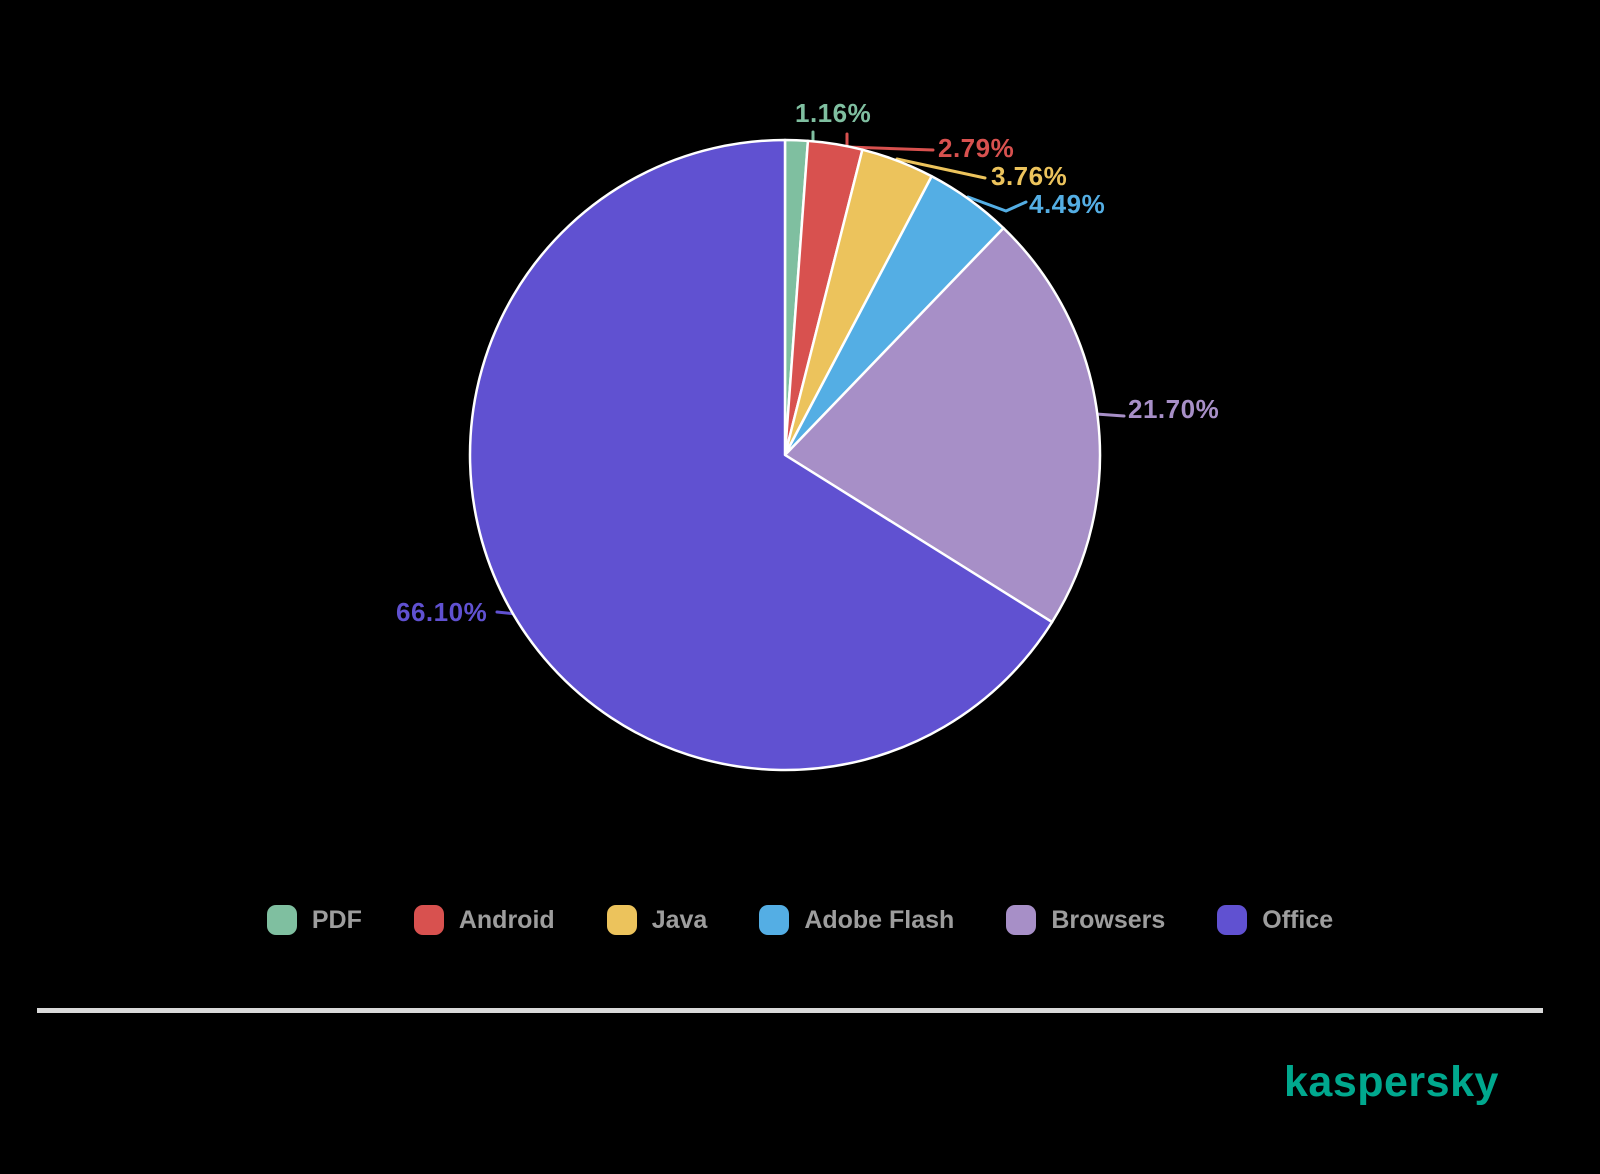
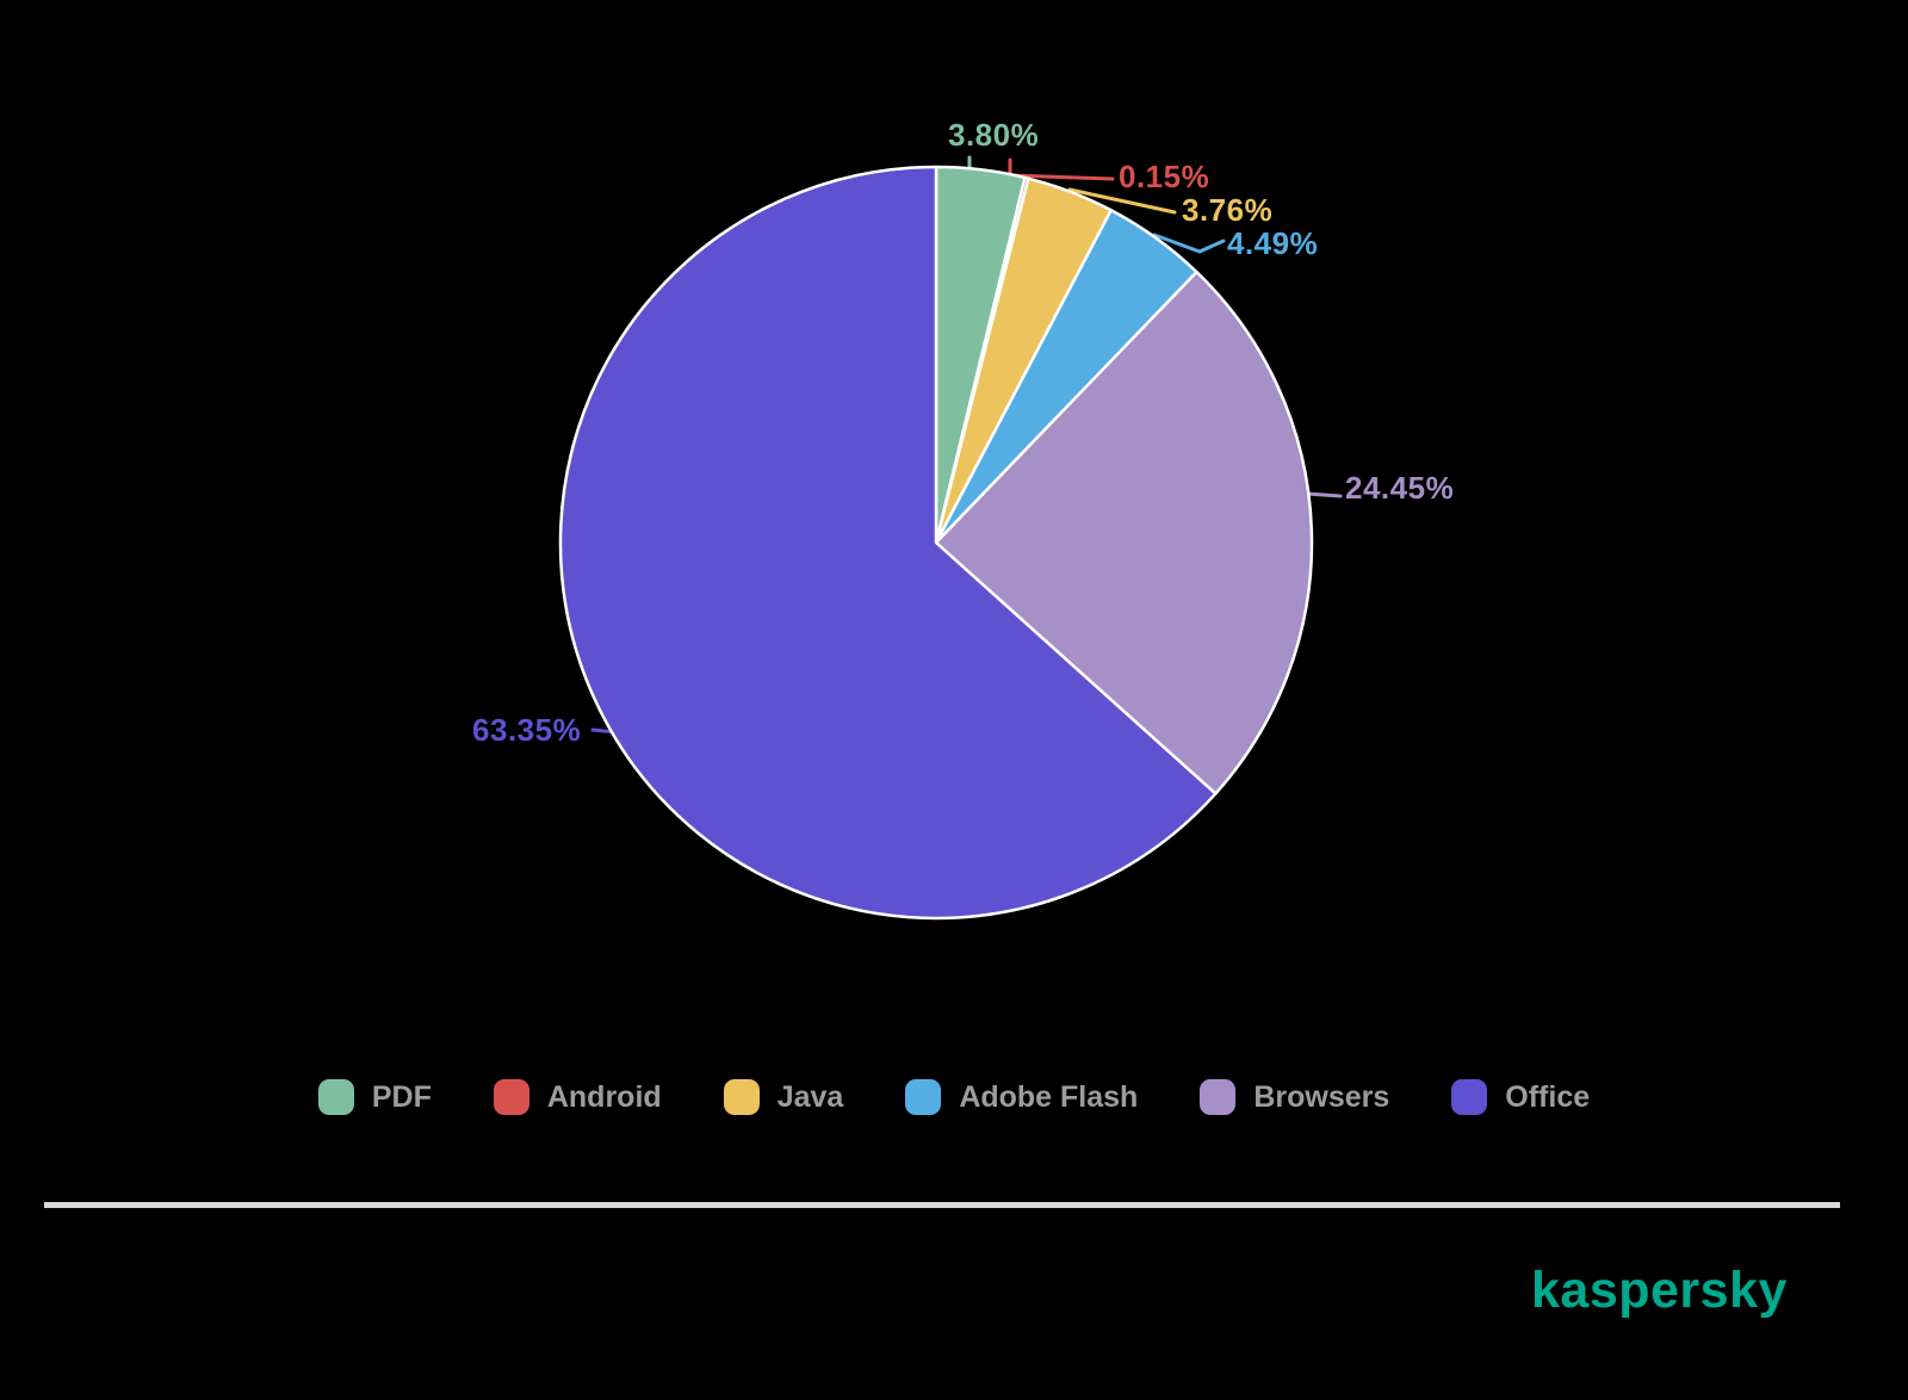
PDF: 1.16% -> 3.80%
Android: 2.79% -> 0.15%
Browsers: 21.70% -> 24.45%
Office: 66.10% -> 63.35%
